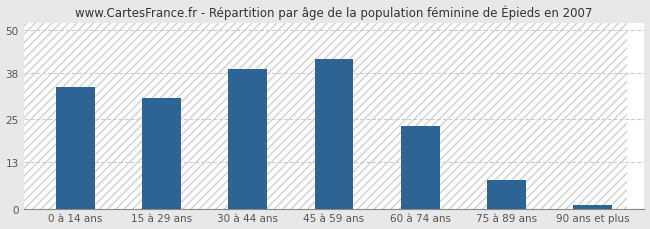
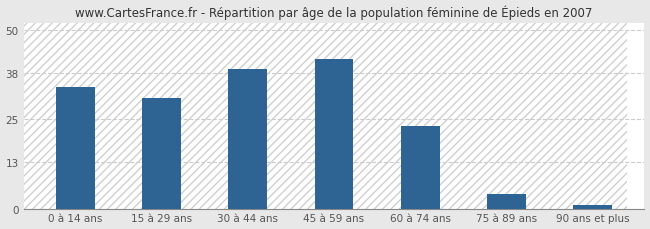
75 à 89 ans: 8 -> 4
